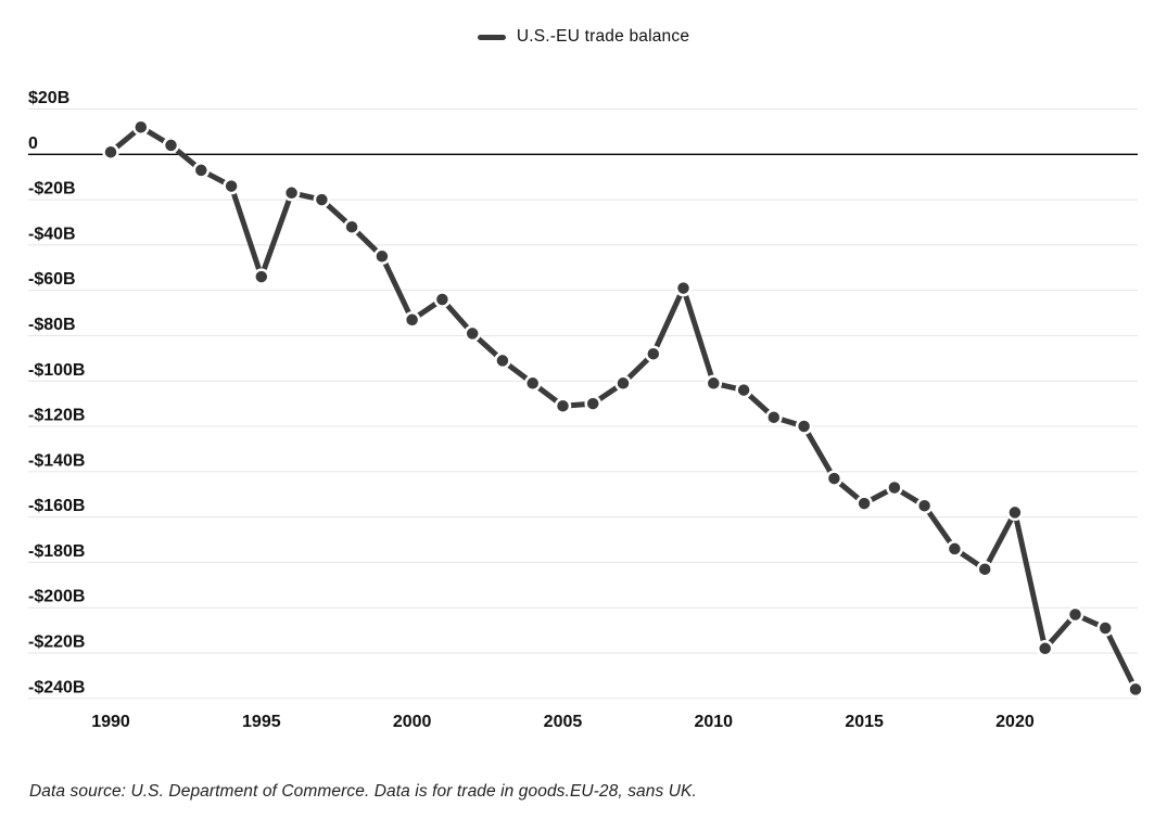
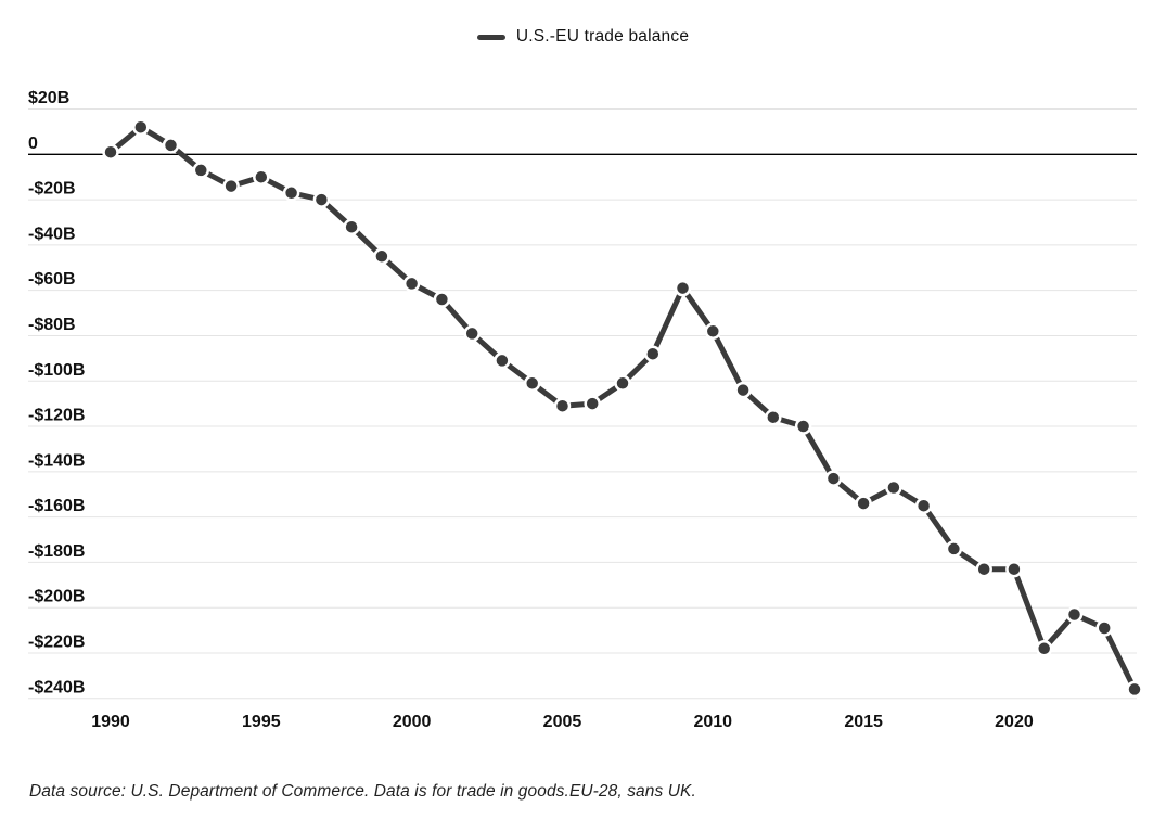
1995: -$54B -> -$10B
2000: -$73B -> -$57B
2010: -$101B -> -$78B
2020: -$158B -> -$183B
